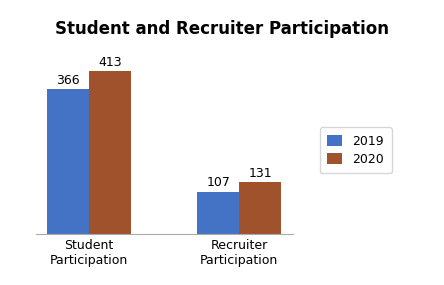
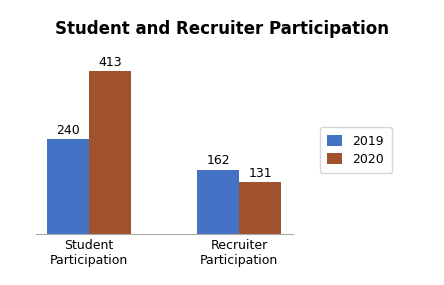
2019/Student Participation: 366 -> 240
2019/Recruiter Participation: 107 -> 162
